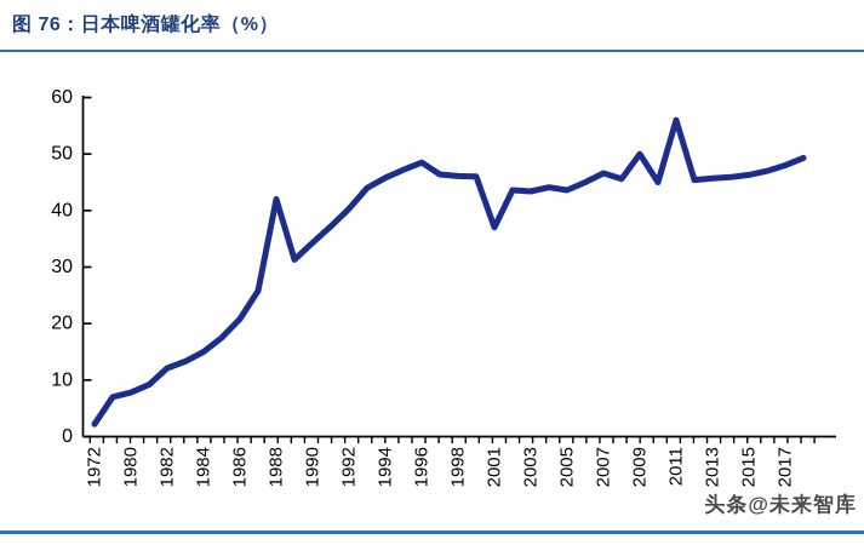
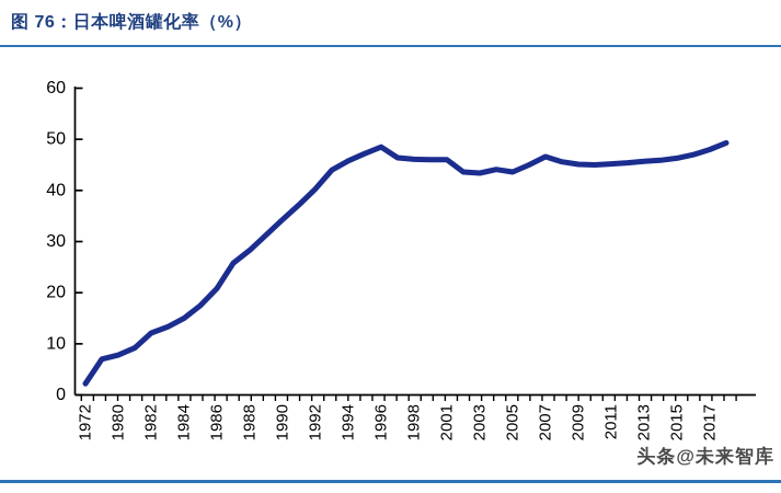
1988: 42 -> 28
2001: 37 -> 46
2009: 50 -> 45
2011: 56 -> 45
